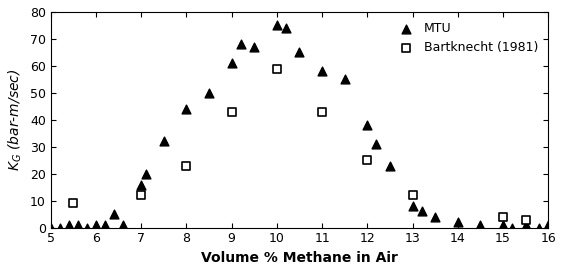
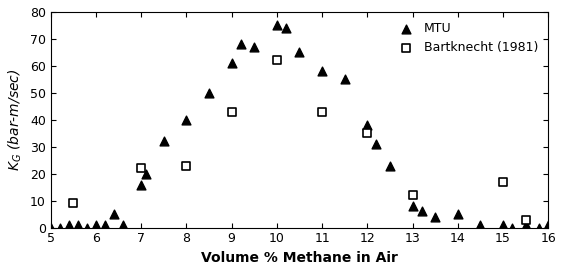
Bartknecht (1981)/7: 12 -> 22
MTU/8: 44 -> 40
Bartknecht (1981)/10: 59 -> 62
Bartknecht (1981)/12: 25 -> 35
MTU/14: 2 -> 5
Bartknecht (1981)/15: 4 -> 17
